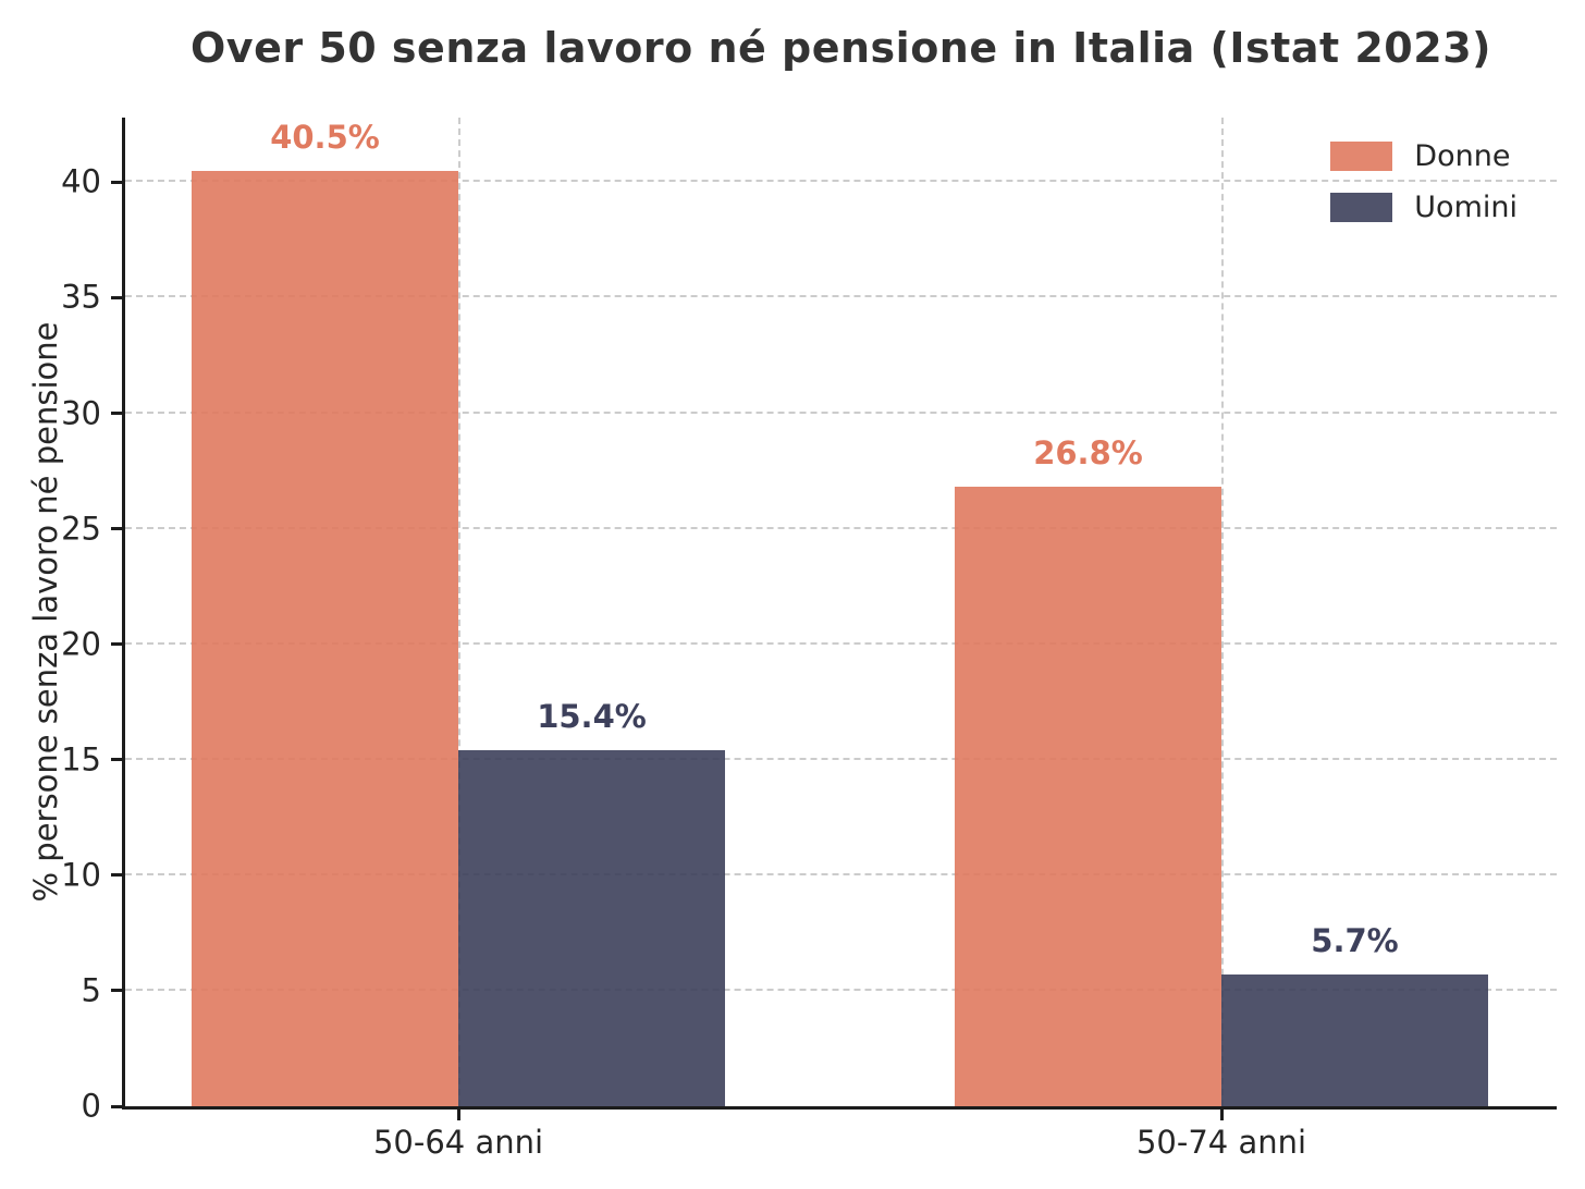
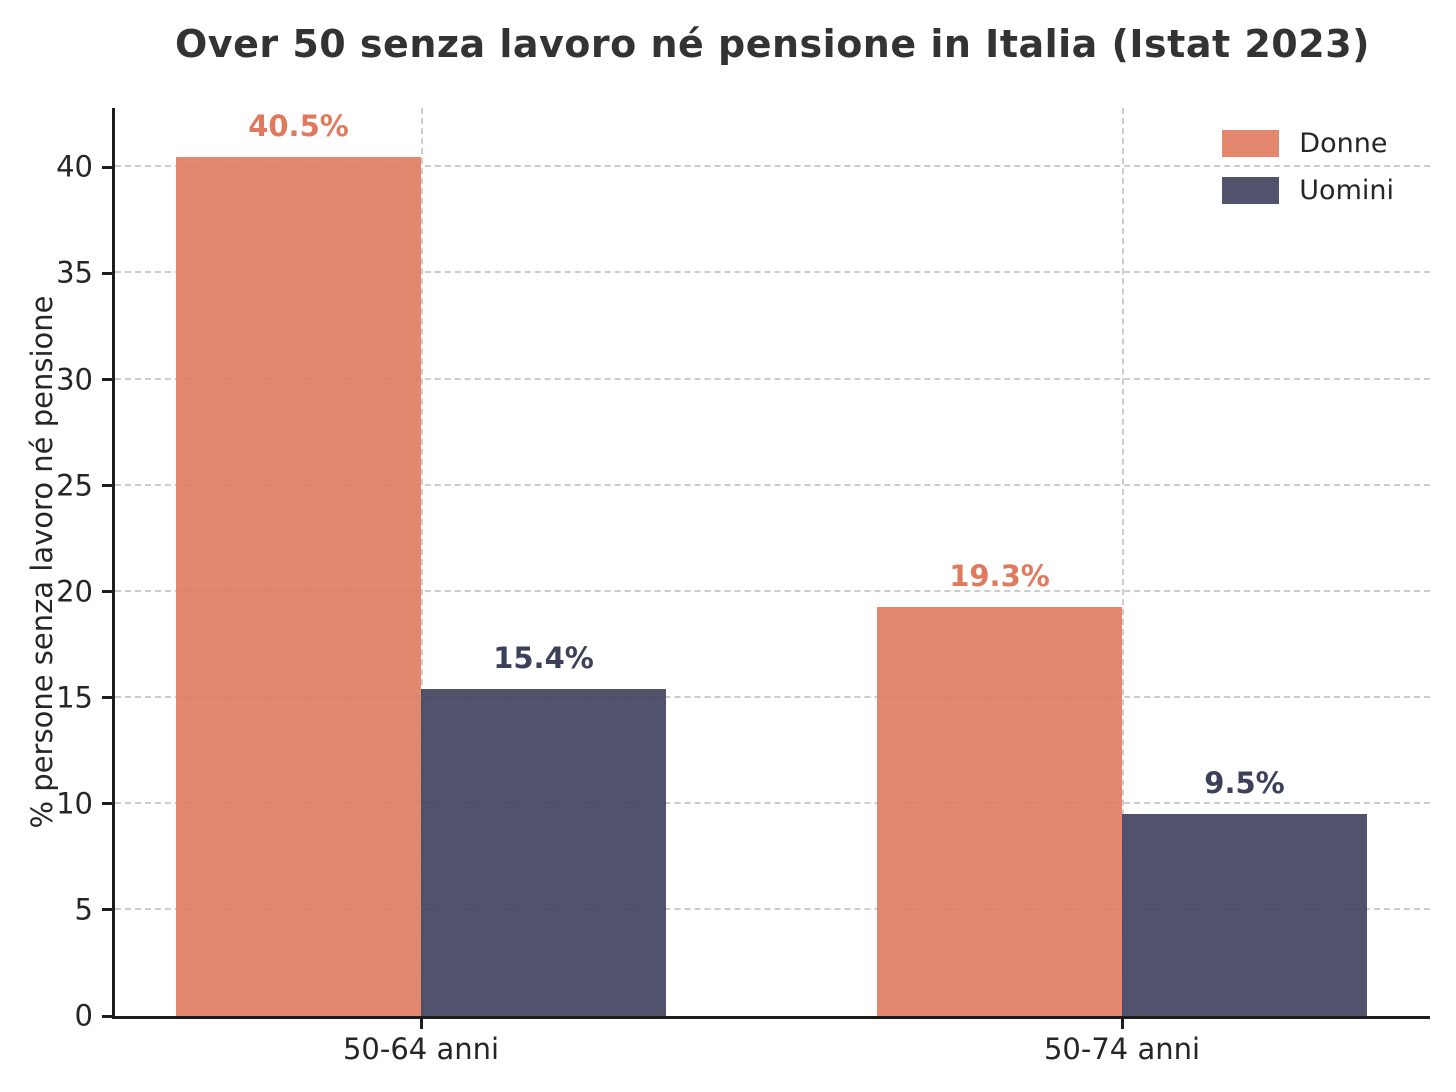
Donne/50-74 anni: 26.8% -> 19.3%
Uomini/50-74 anni: 5.7% -> 9.5%
